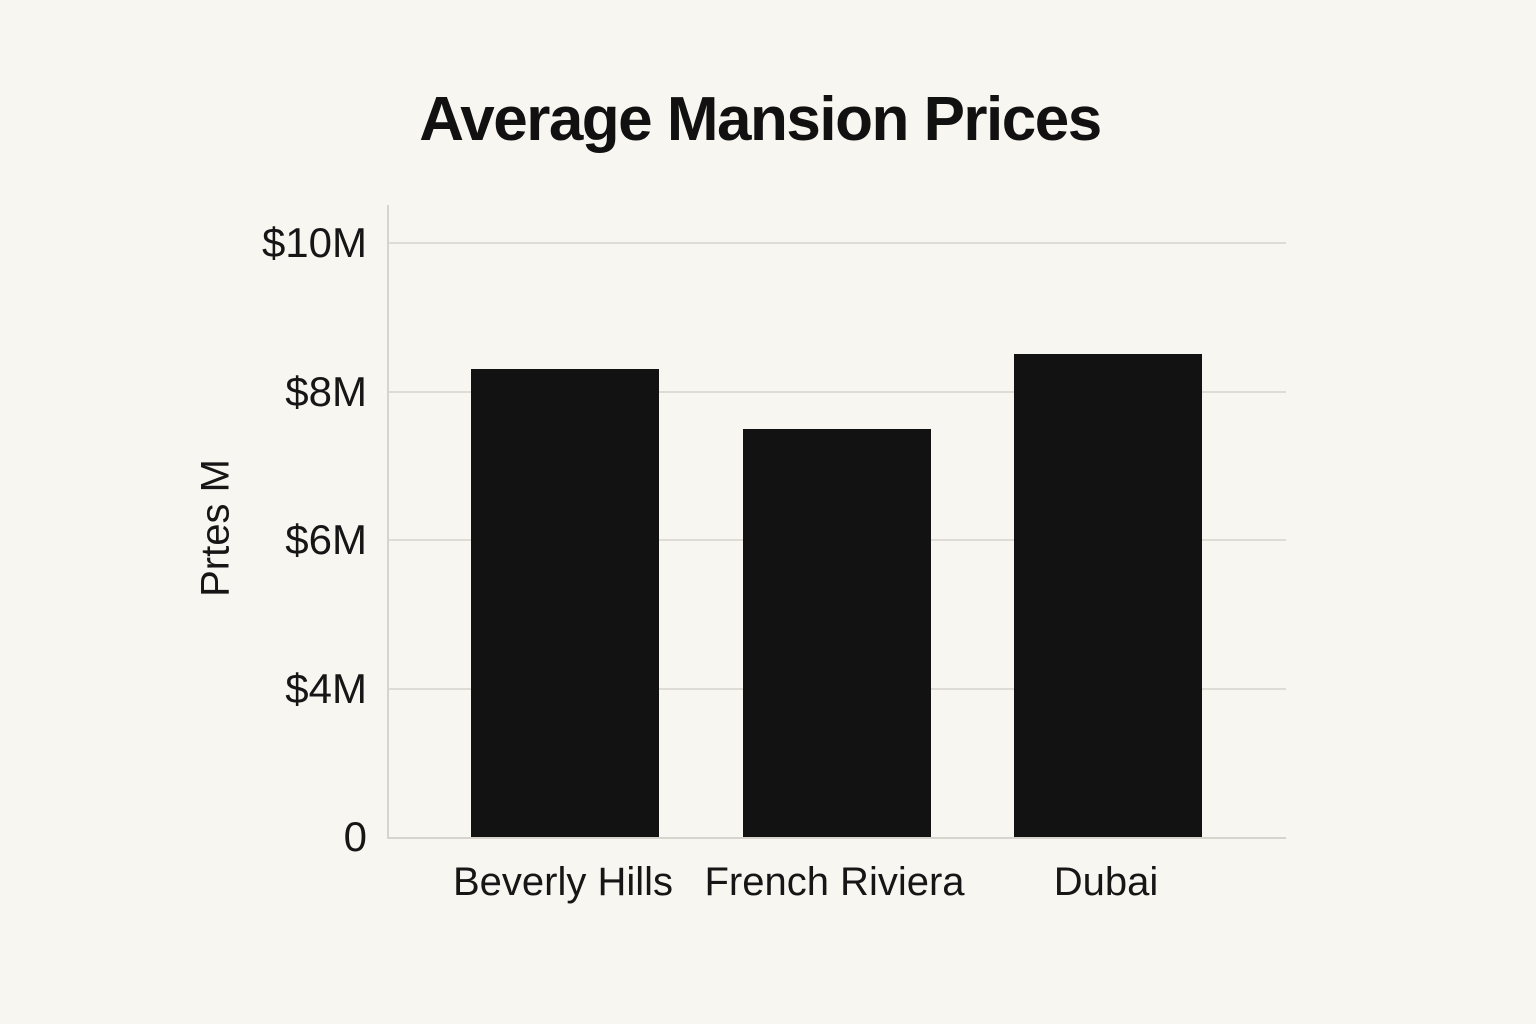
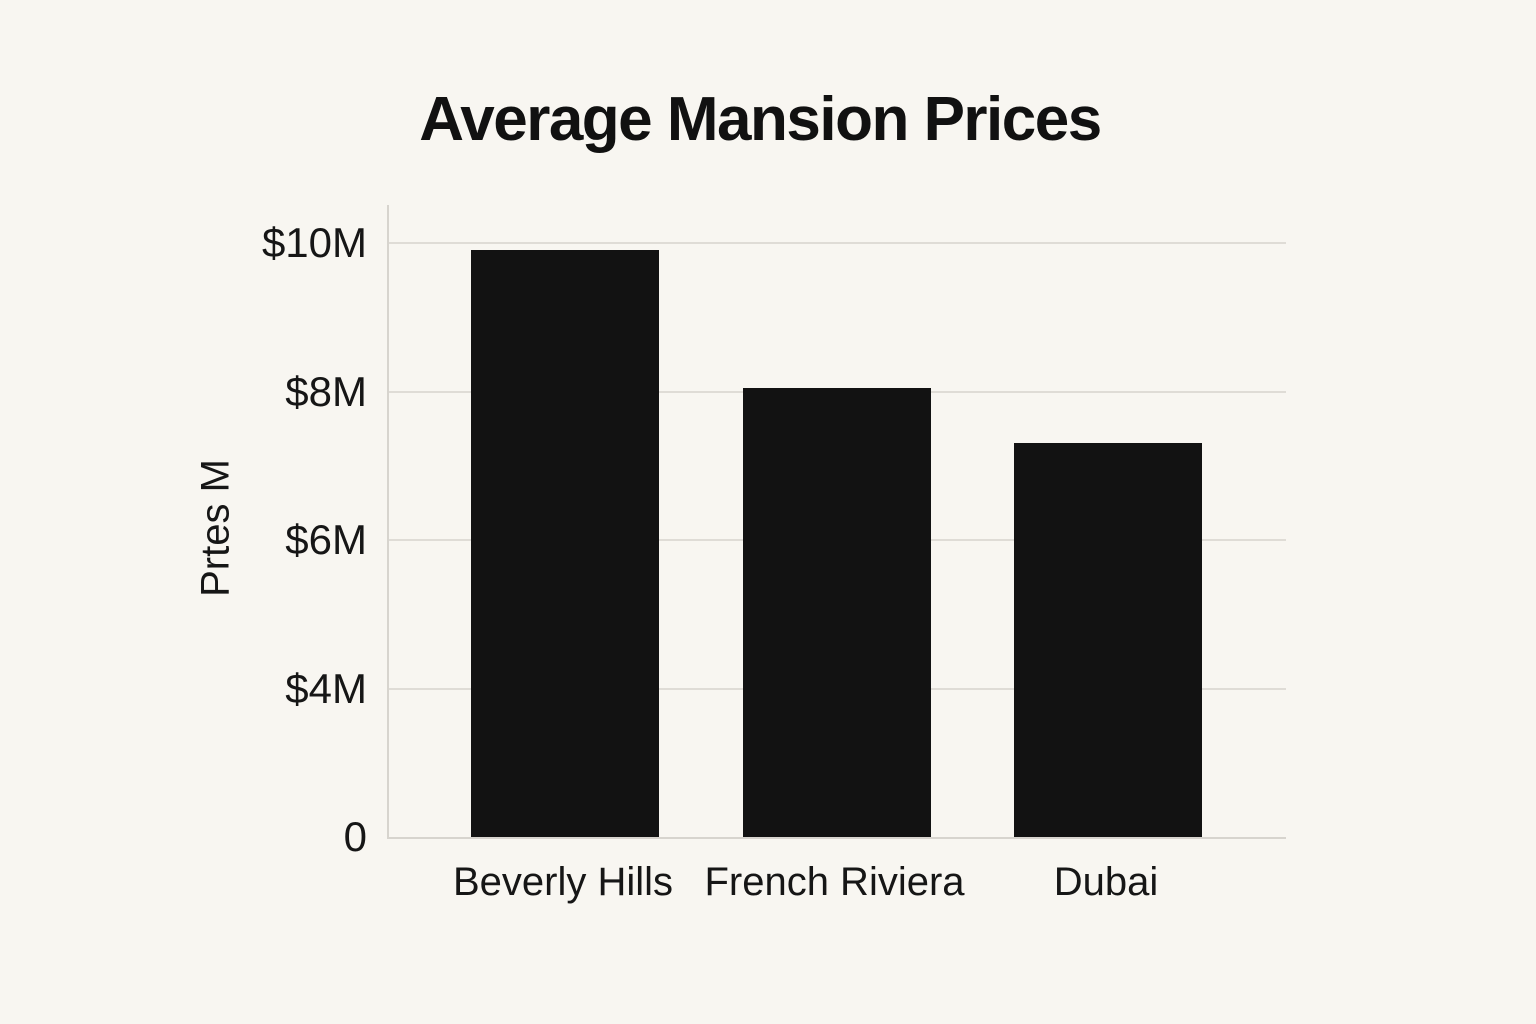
Beverly Hills: $8.3M -> $9.9M
French Riviera: $7.5M -> $8.1M
Dubai: $8.5M -> $7.3M
